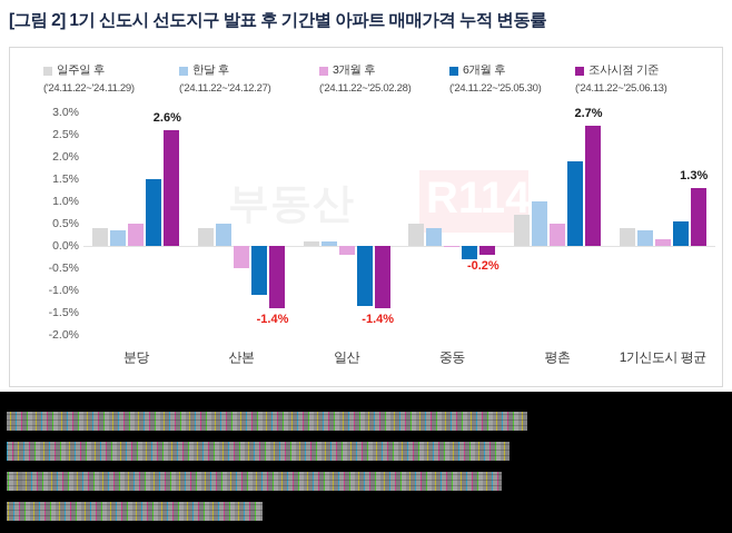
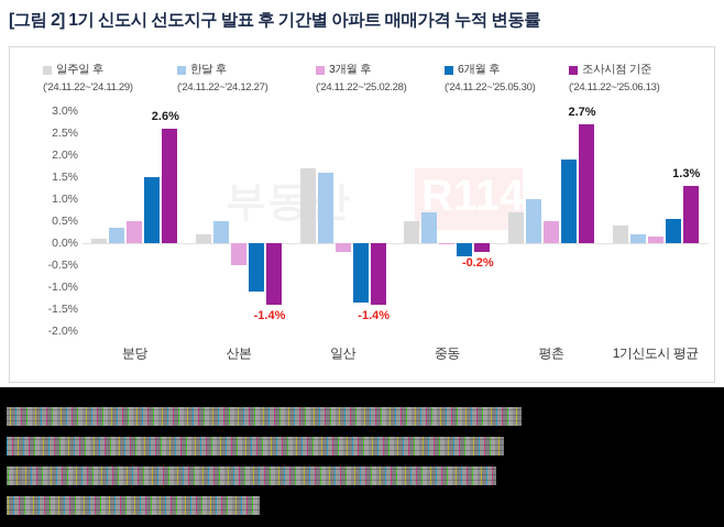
일주일 후/분당: 0.4% -> 0.1%
일주일 후/산본: 0.4% -> 0.2%
일주일 후/일산: 0.1% -> 1.7%
한달 후/일산: 0.1% -> 1.6%
한달 후/중동: 0.4% -> 0.7%
한달 후/1기신도시 평균: 0.3% -> 0.2%
